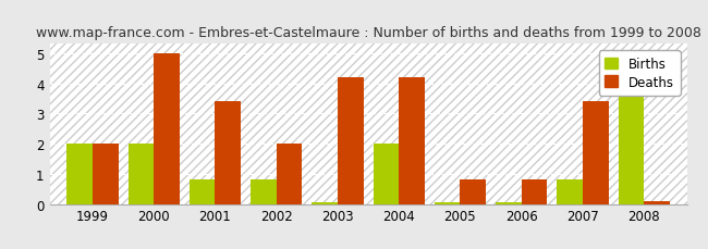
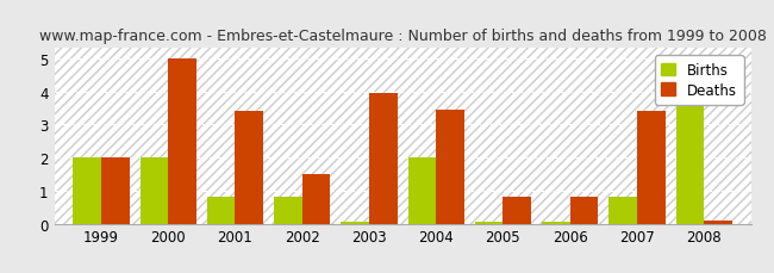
Deaths/2002: 2.00 -> 1.50
Deaths/2003: 4.20 -> 3.95
Deaths/2004: 4.20 -> 3.45
